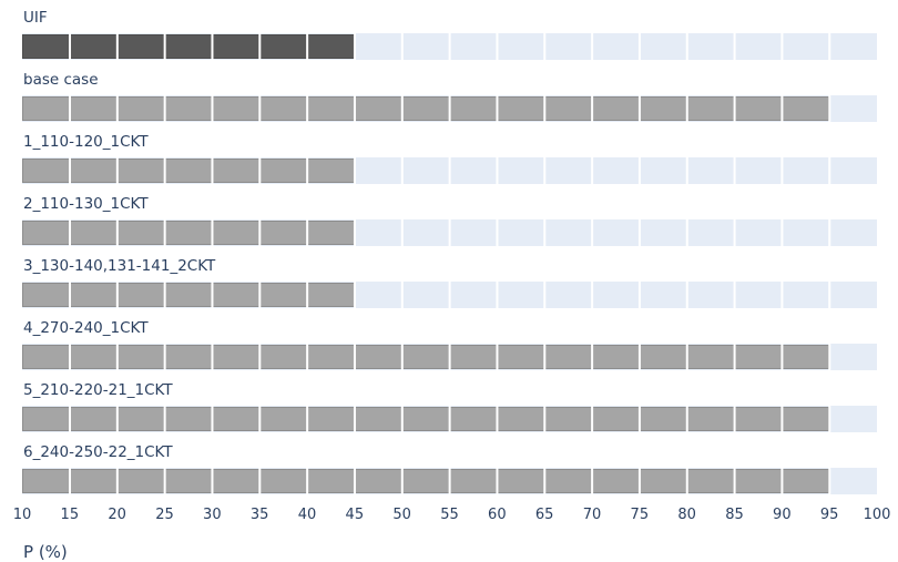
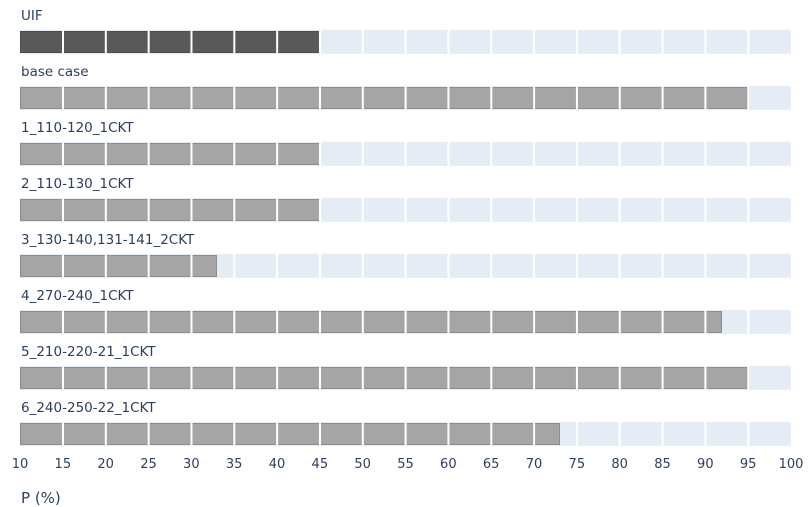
3_130-140,131-141_2CKT: 45 -> 33
4_270-240_1CKT: 95 -> 92
6_240-250-22_1CKT: 95 -> 73
